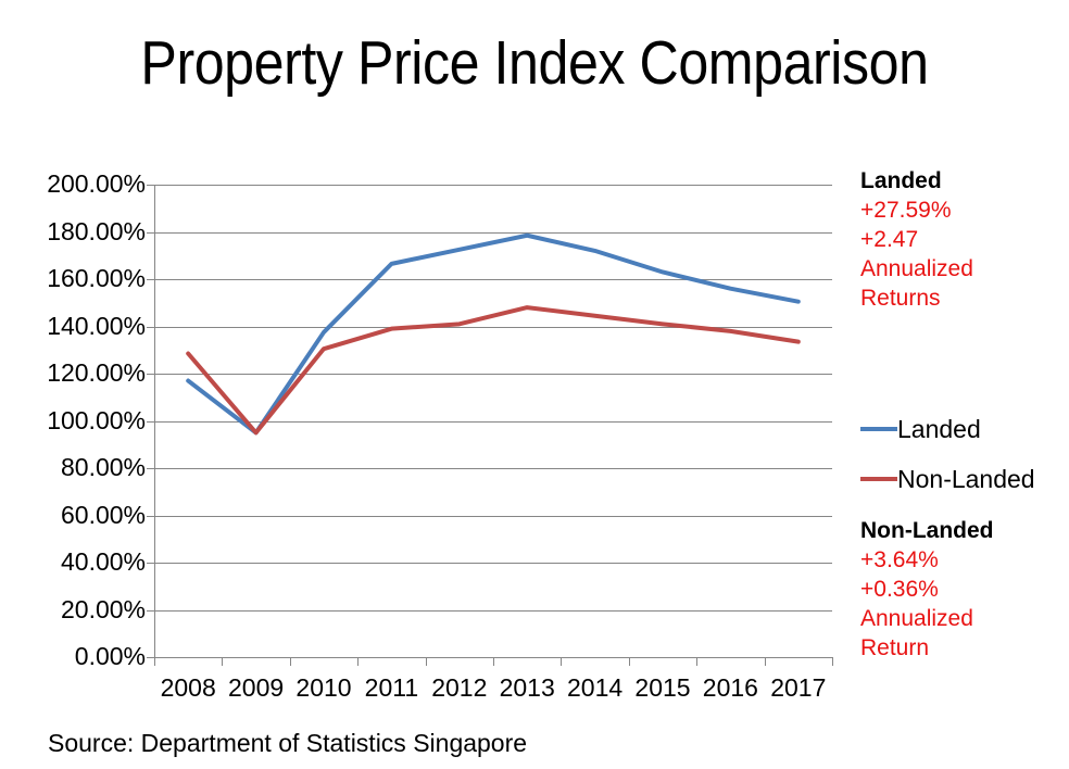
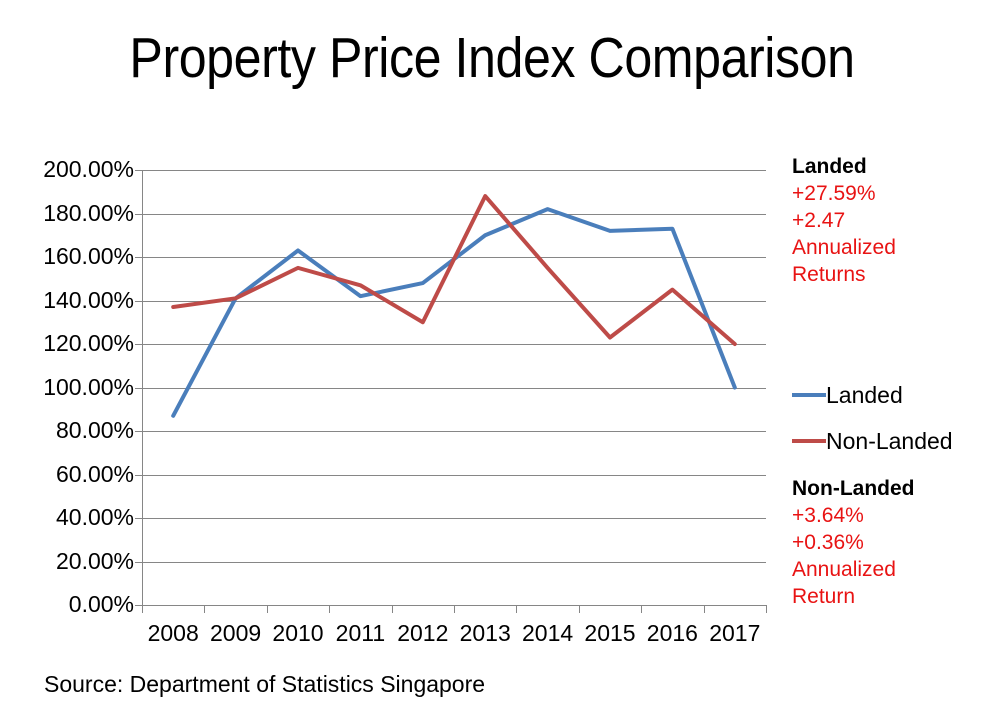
Landed/2008: 117% -> 87%
Non-Landed/2008: 128% -> 137%
Landed/2009: 95% -> 141%
Non-Landed/2009: 95% -> 141%
Landed/2010: 138% -> 163%
Non-Landed/2010: 130% -> 155%
Landed/2011: 166% -> 142%
Non-Landed/2011: 139% -> 147%
Landed/2012: 172% -> 148%
Non-Landed/2012: 141% -> 130%
Landed/2013: 178% -> 170%
Non-Landed/2013: 148% -> 188%
Landed/2014: 172% -> 182%
Non-Landed/2014: 144% -> 155%
Landed/2015: 163% -> 172%
Non-Landed/2015: 141% -> 123%
Landed/2016: 156% -> 173%
Non-Landed/2016: 138% -> 145%
Landed/2017: 150% -> 100%
Non-Landed/2017: 134% -> 120%
